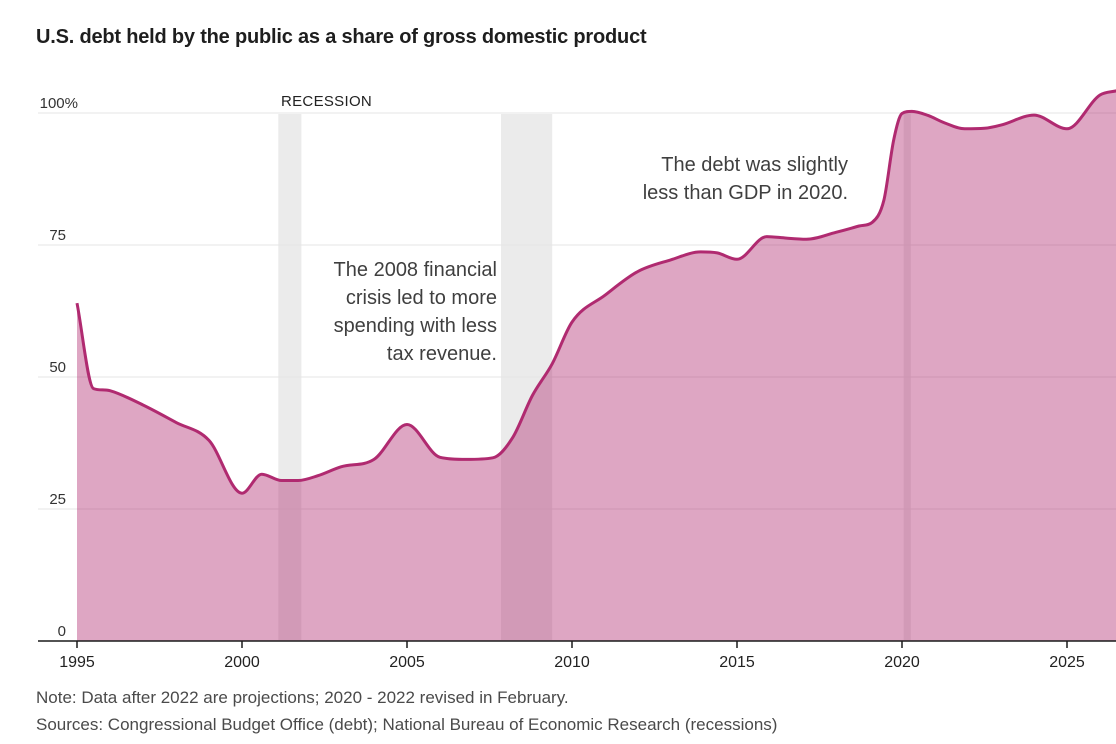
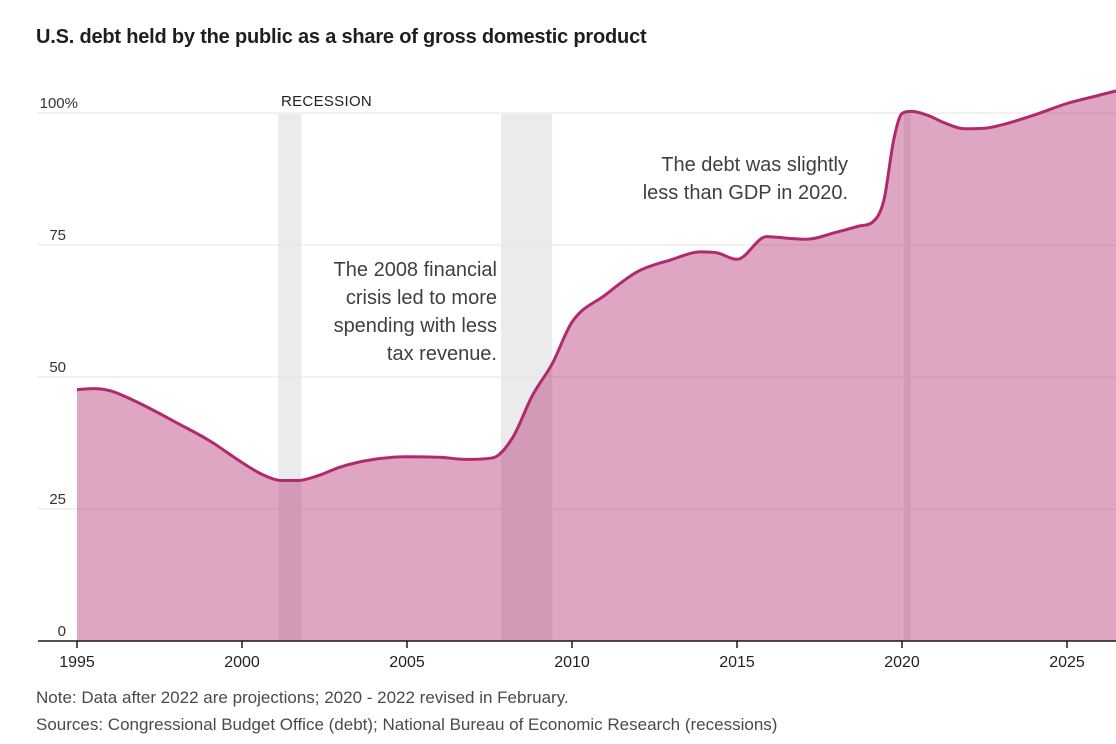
1995: 64 -> 48
2000: 28 -> 34
2005: 41 -> 35
2025: 97 -> 102
